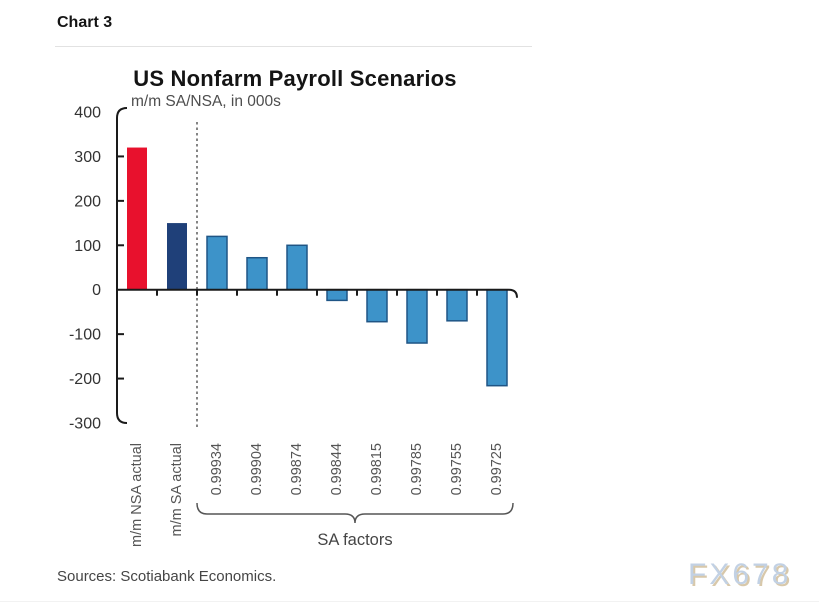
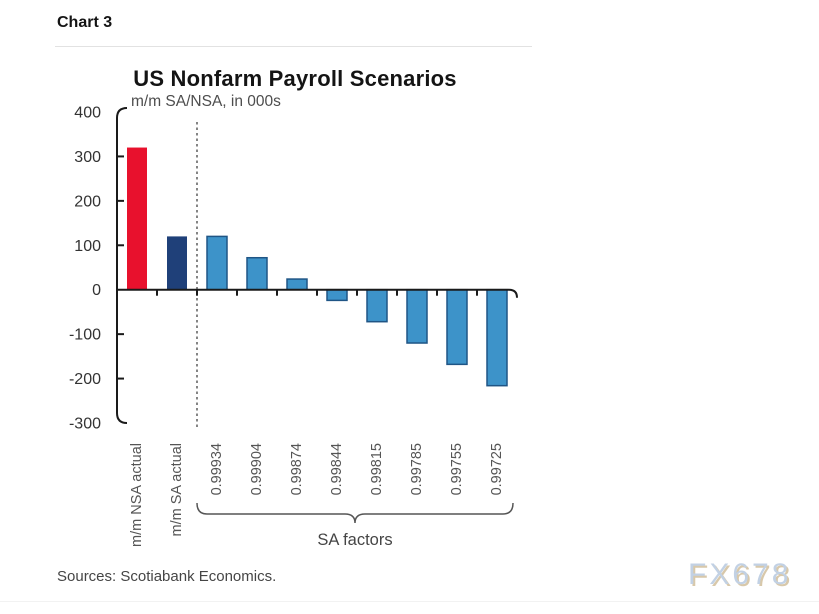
m/m SA actual: 150 -> 120
0.99874: 100 -> 20
0.99755: -70 -> -170
